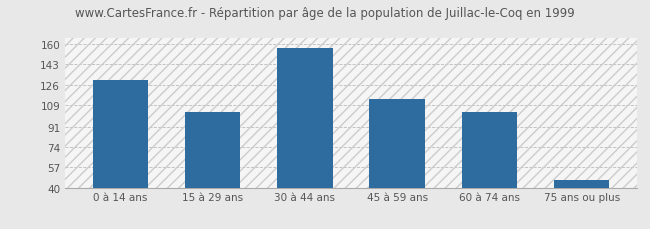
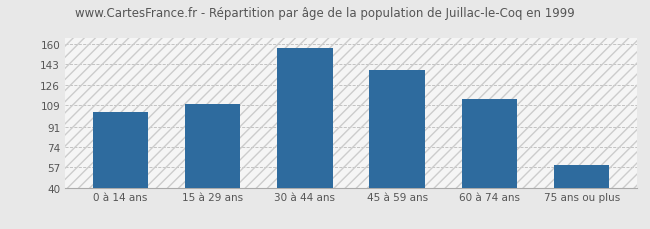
0 à 14 ans: 130 -> 103
15 à 29 ans: 103 -> 110
45 à 59 ans: 114 -> 138
60 à 74 ans: 103 -> 114
75 ans ou plus: 46 -> 59
